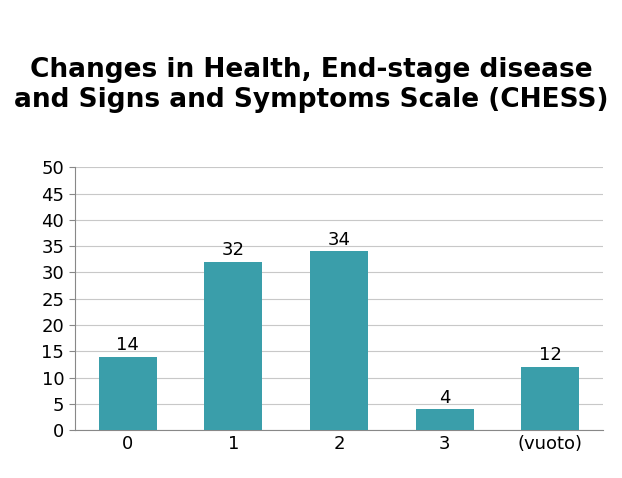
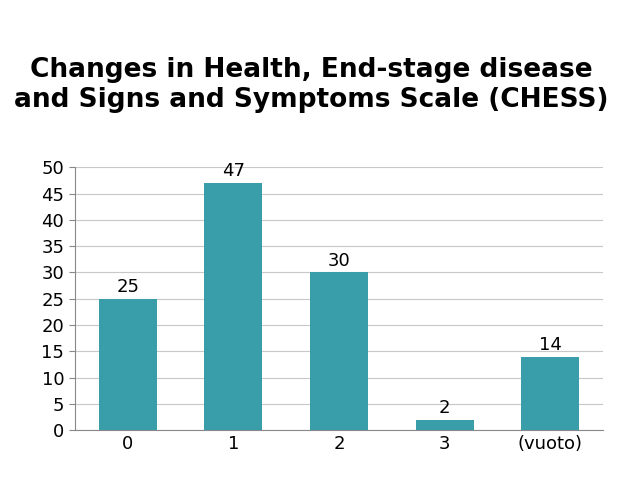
0: 14 -> 25
1: 32 -> 47
2: 34 -> 30
3: 4 -> 2
(vuoto): 12 -> 14
